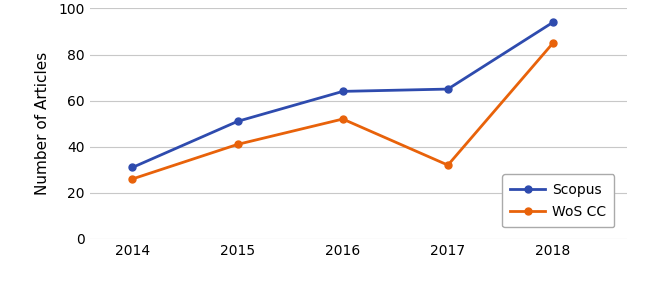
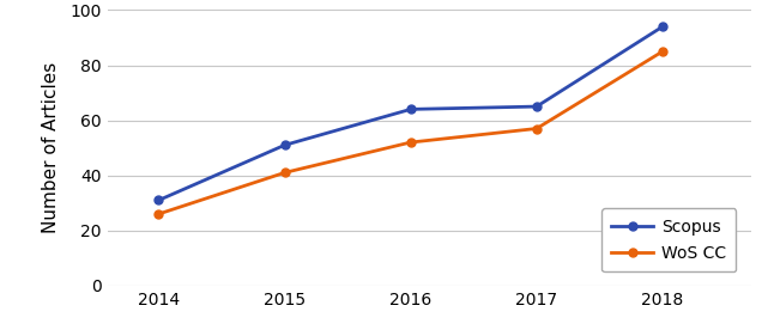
WoS CC/2017: 32 -> 57
